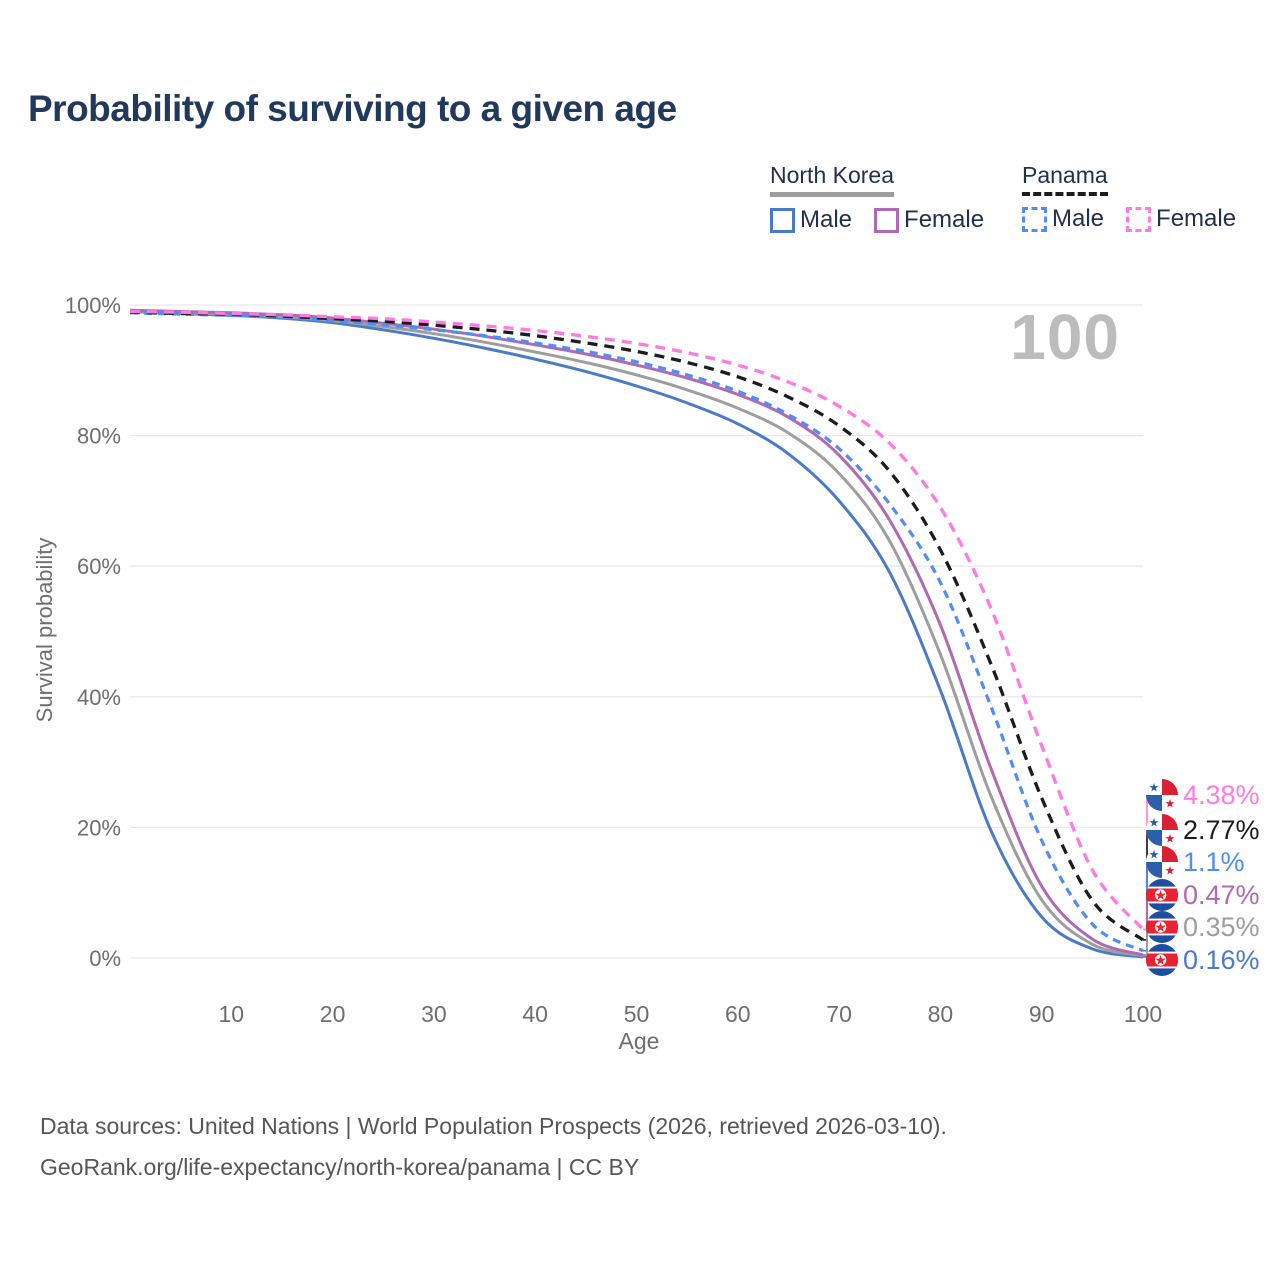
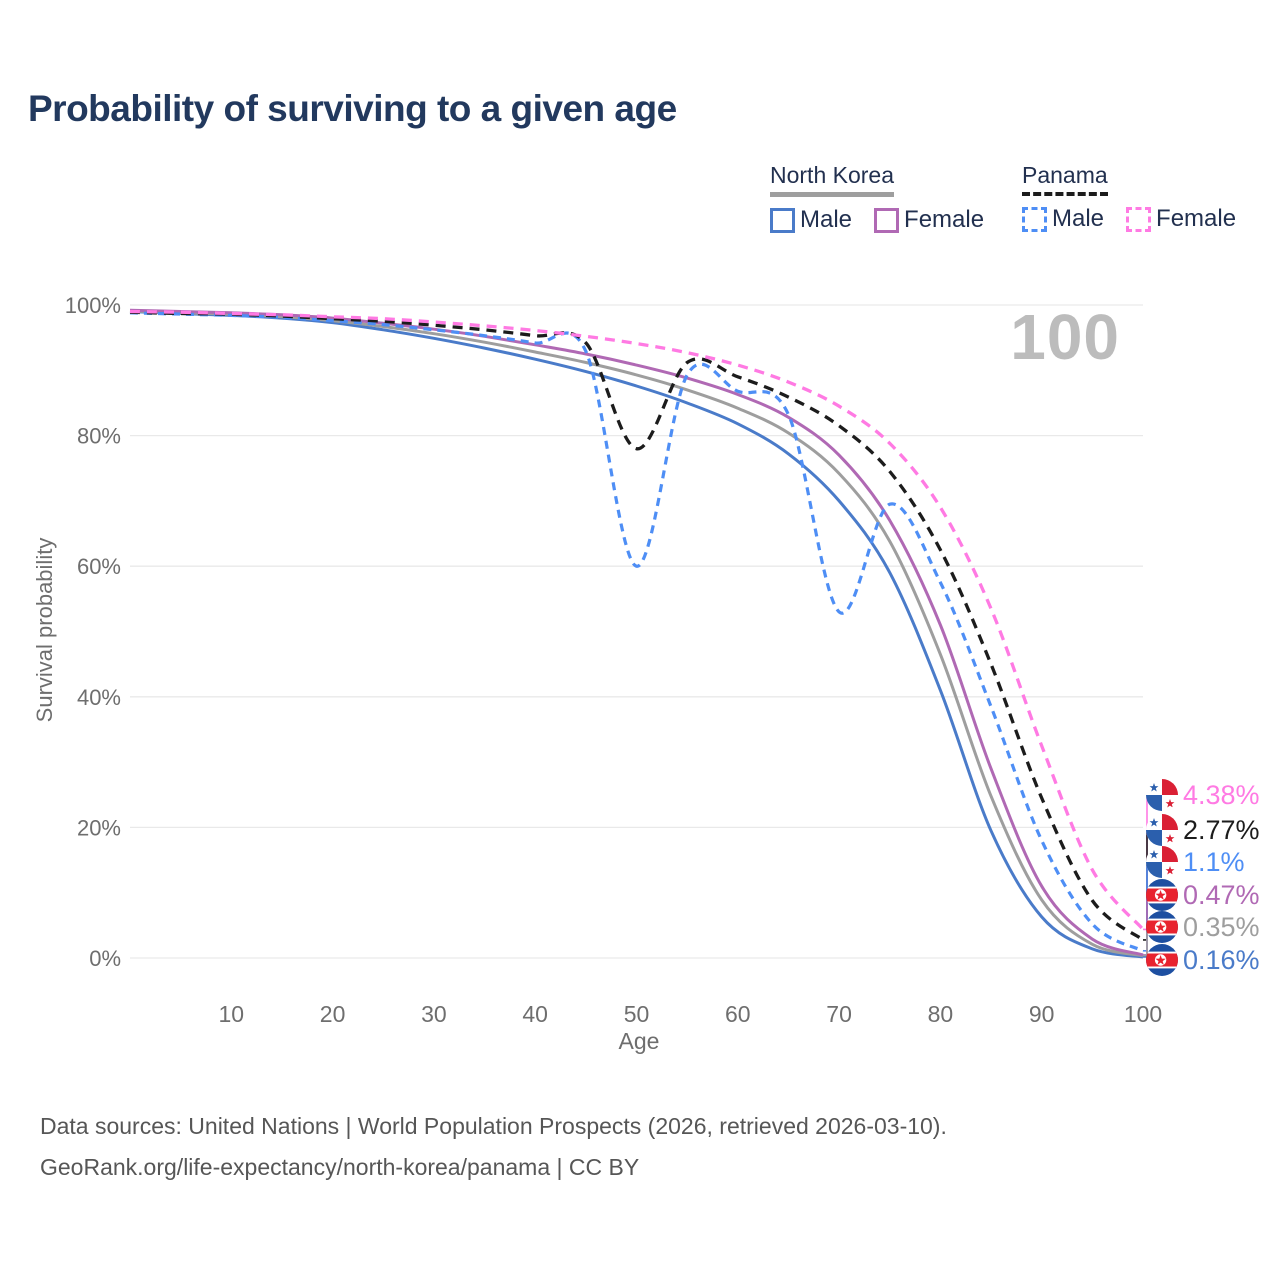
Panama/50: 93% -> 78%
Panama Male/50: 91% -> 60%
Panama Male/70: 78% -> 53%
